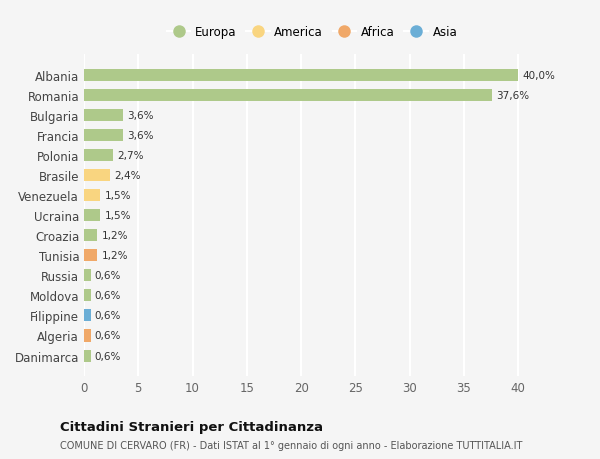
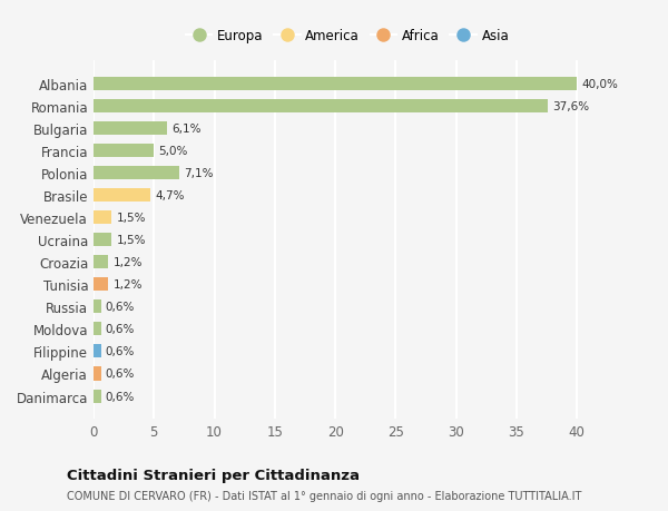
Bulgaria: 3,6% -> 6,1%
Francia: 3,6% -> 5,0%
Polonia: 2,7% -> 7,1%
Brasile: 2,4% -> 4,7%
